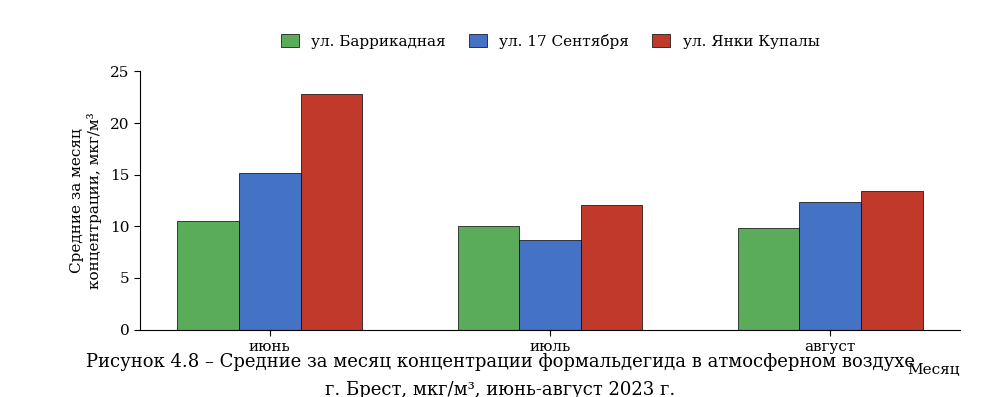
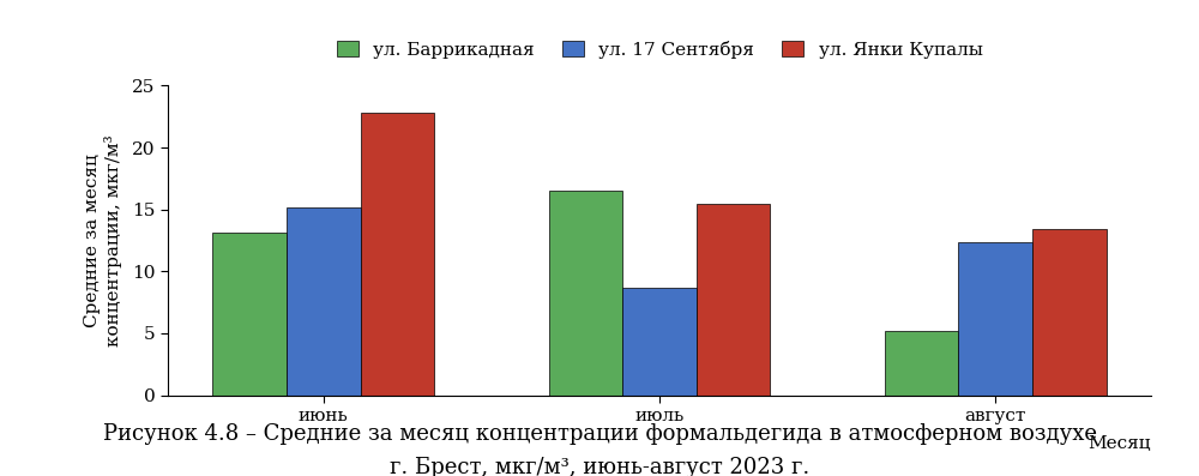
ул. Баррикадная/июнь: 10.5 -> 13.1
ул. Баррикадная/июль: 10.0 -> 16.5
ул. Янки Купалы/июль: 12.1 -> 15.5
ул. Баррикадная/август: 9.8 -> 5.2
